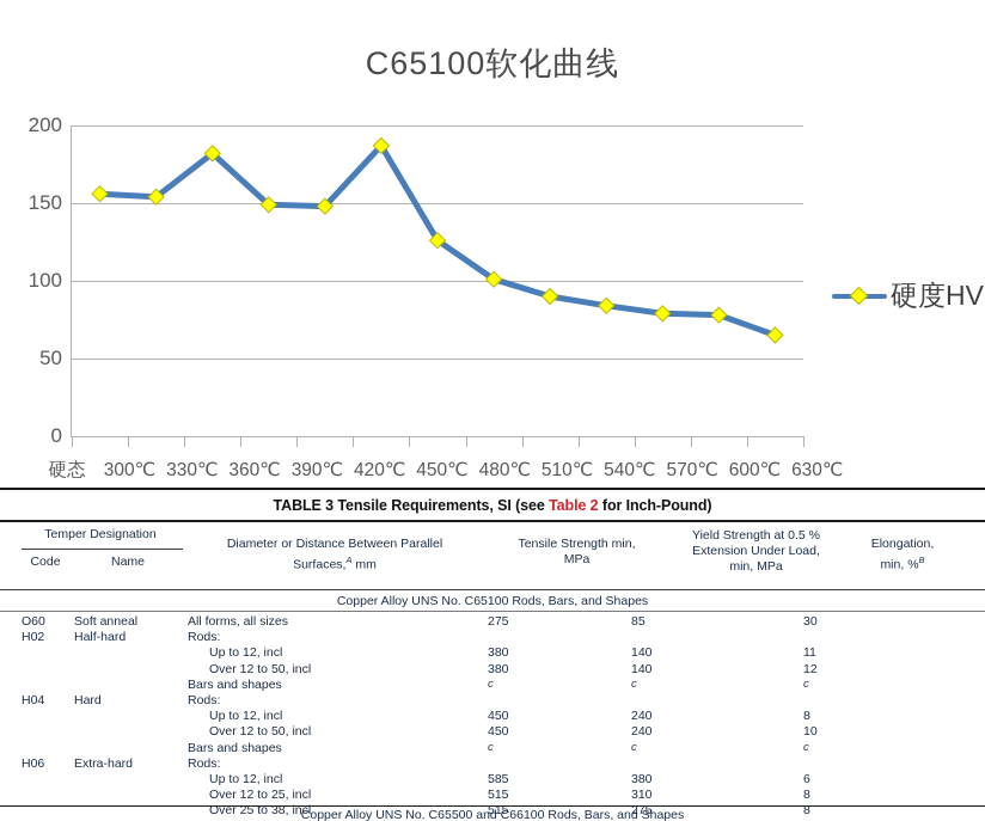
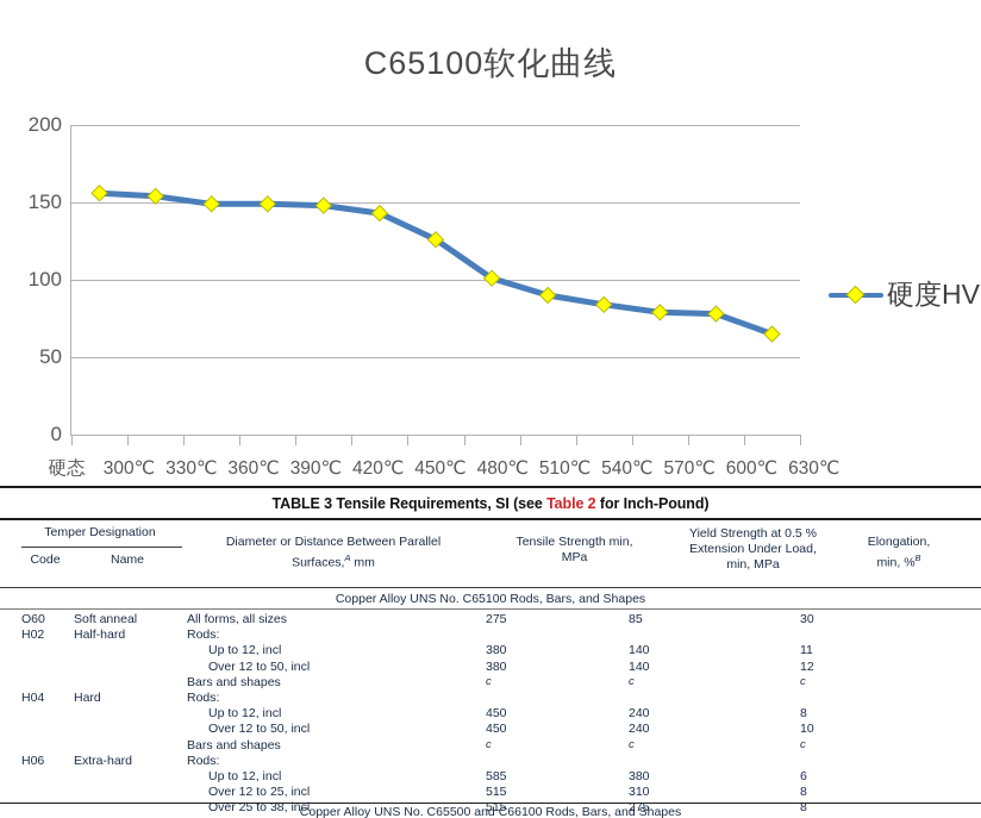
330℃: 182 -> 149
420℃: 187 -> 143
